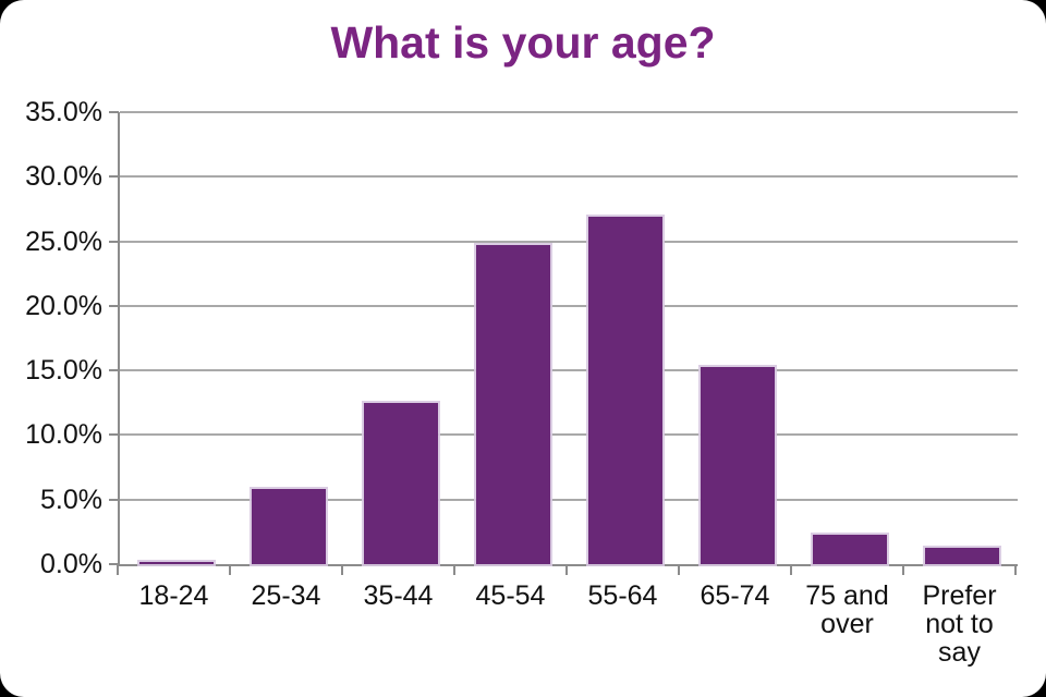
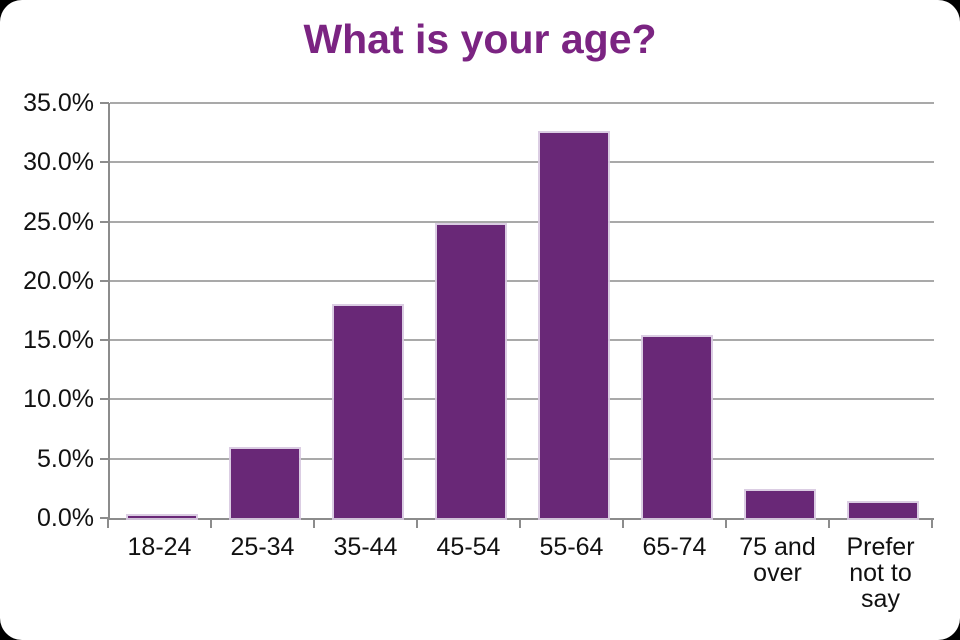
35-44: 12.5% -> 17.9%
55-64: 26.9% -> 32.5%
